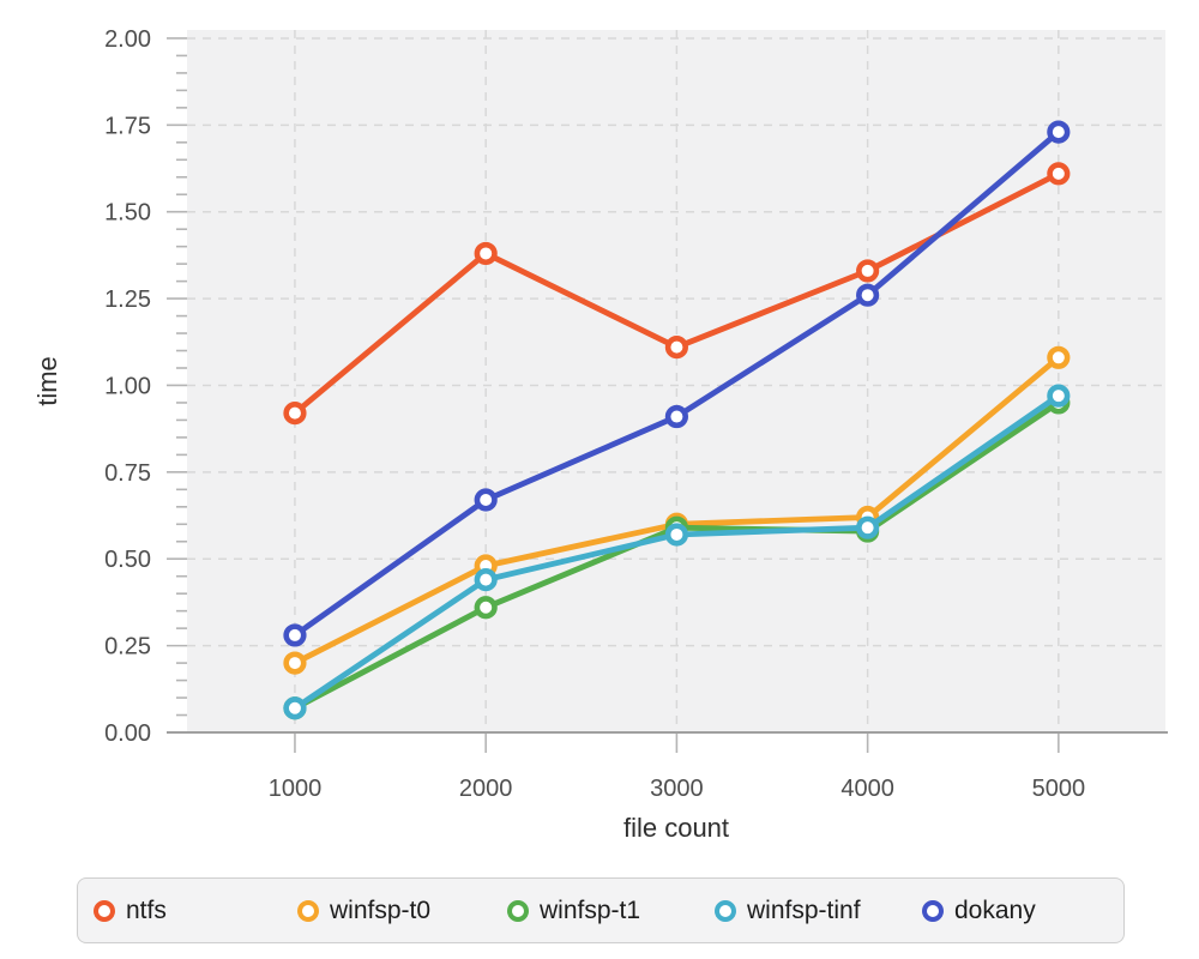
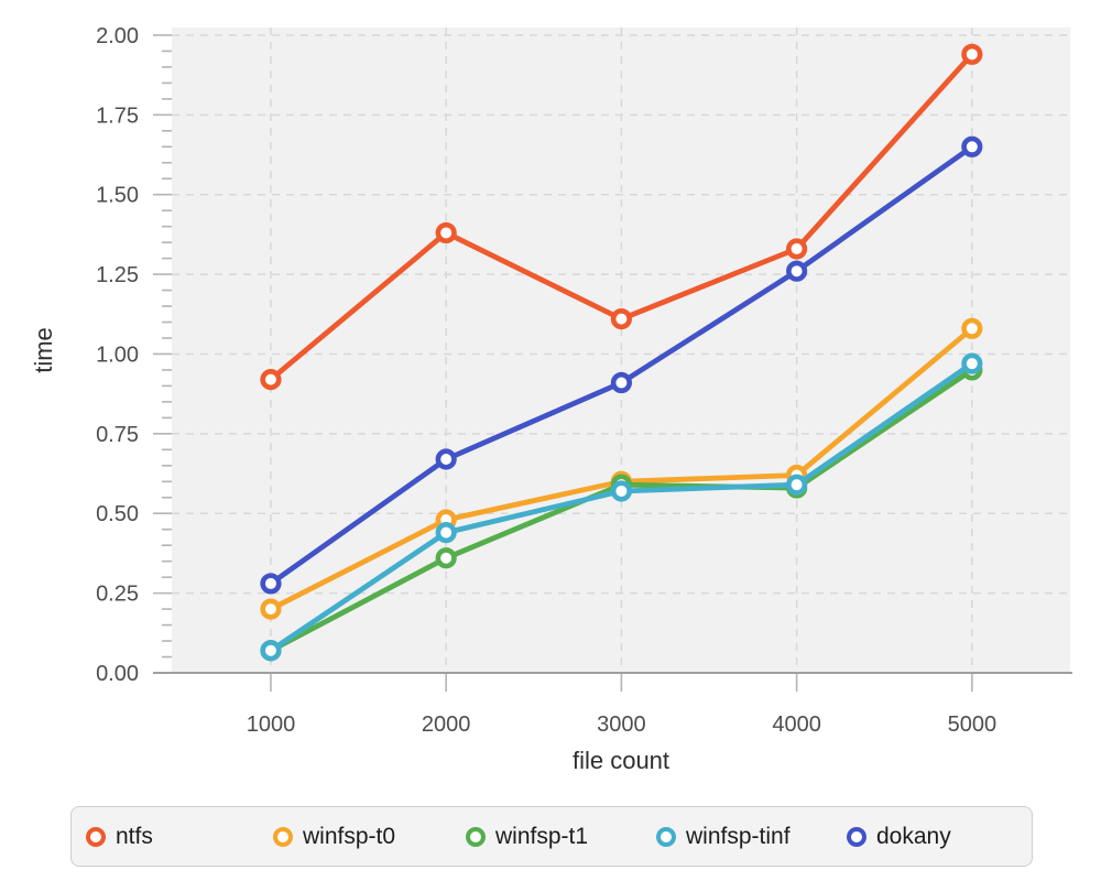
ntfs/5000: 1.61 -> 1.94
dokany/5000: 1.73 -> 1.65
